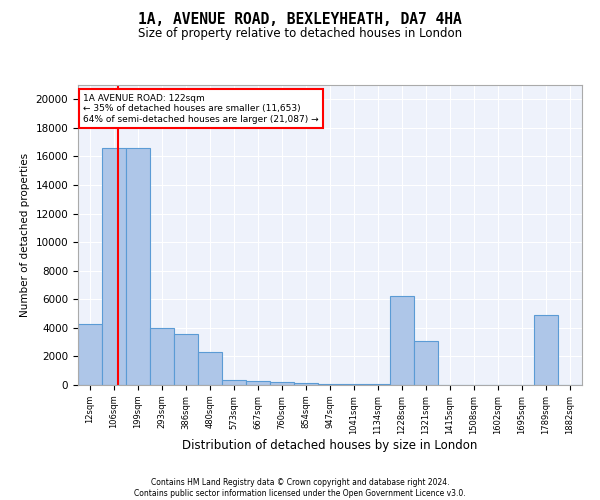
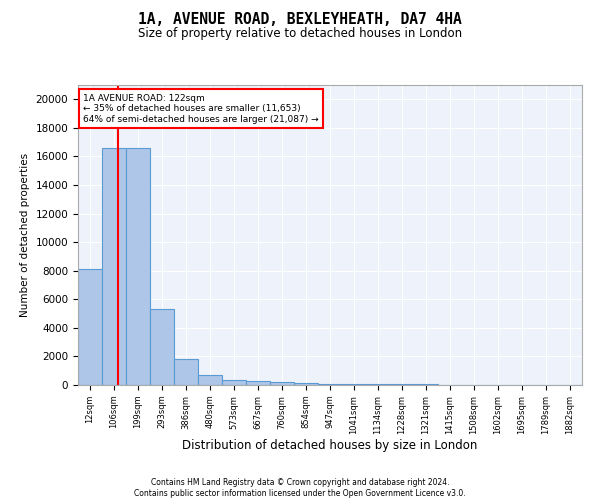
12sqm: 4300 -> 8100
293sqm: 4000 -> 5300
386sqm: 3600 -> 1800
480sqm: 2300 -> 700
1228sqm: 6200 -> 0
1321sqm: 3100 -> 0
1789sqm: 4900 -> 0
